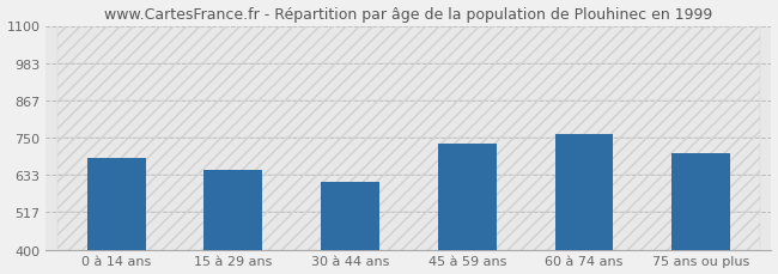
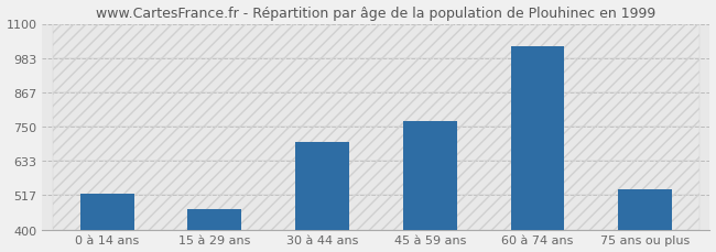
0 à 14 ans: 685 -> 522
15 à 29 ans: 650 -> 468
30 à 44 ans: 610 -> 698
45 à 59 ans: 730 -> 768
60 à 74 ans: 760 -> 1025
75 ans ou plus: 700 -> 537
